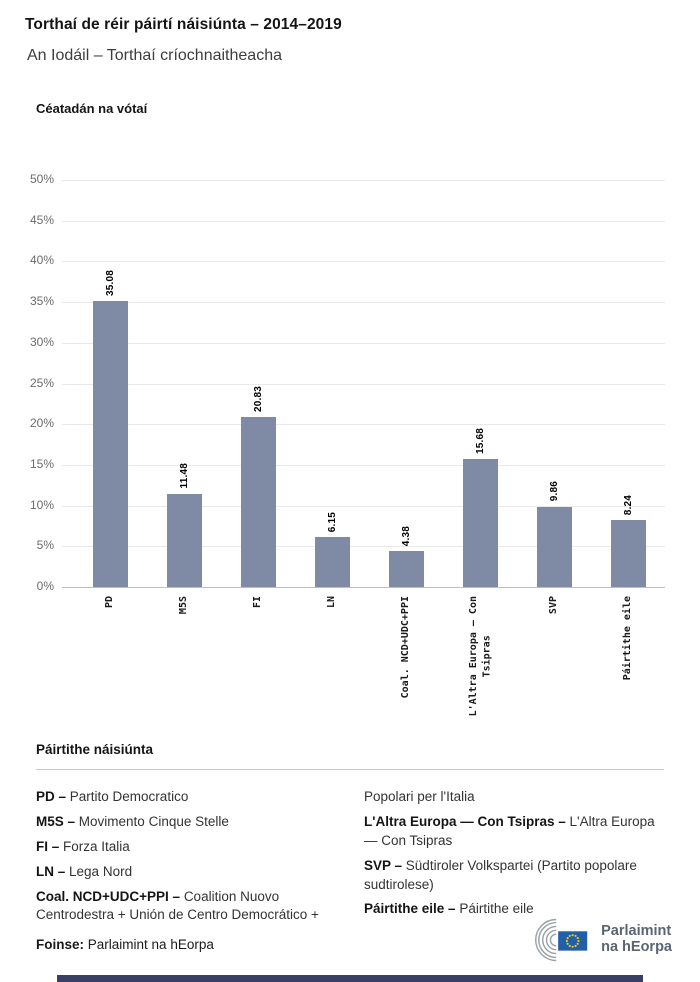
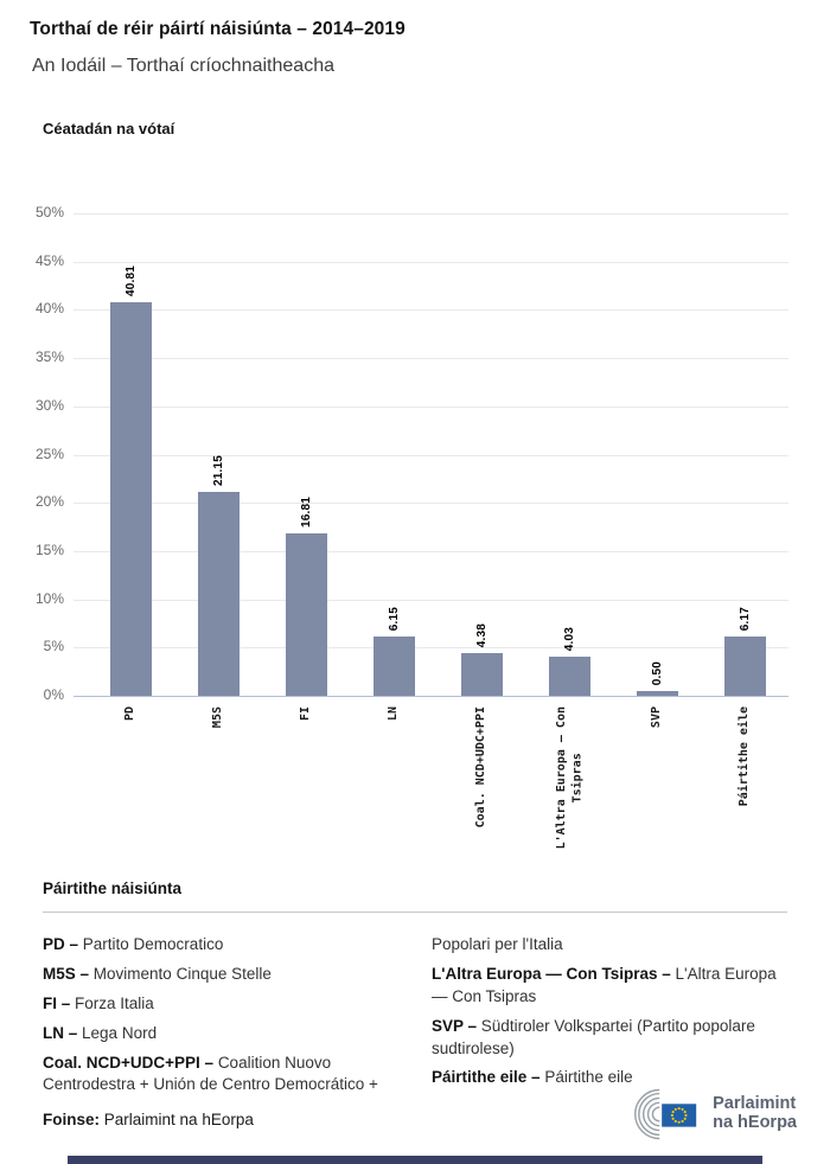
PD: 35.08 -> 40.81
M5S: 11.48 -> 21.15
FI: 20.83 -> 16.81
L'Altra Europa — Con Tsipras: 15.68 -> 4.03
SVP: 9.86 -> 0.50
Páirtithe eile: 8.24 -> 6.17
